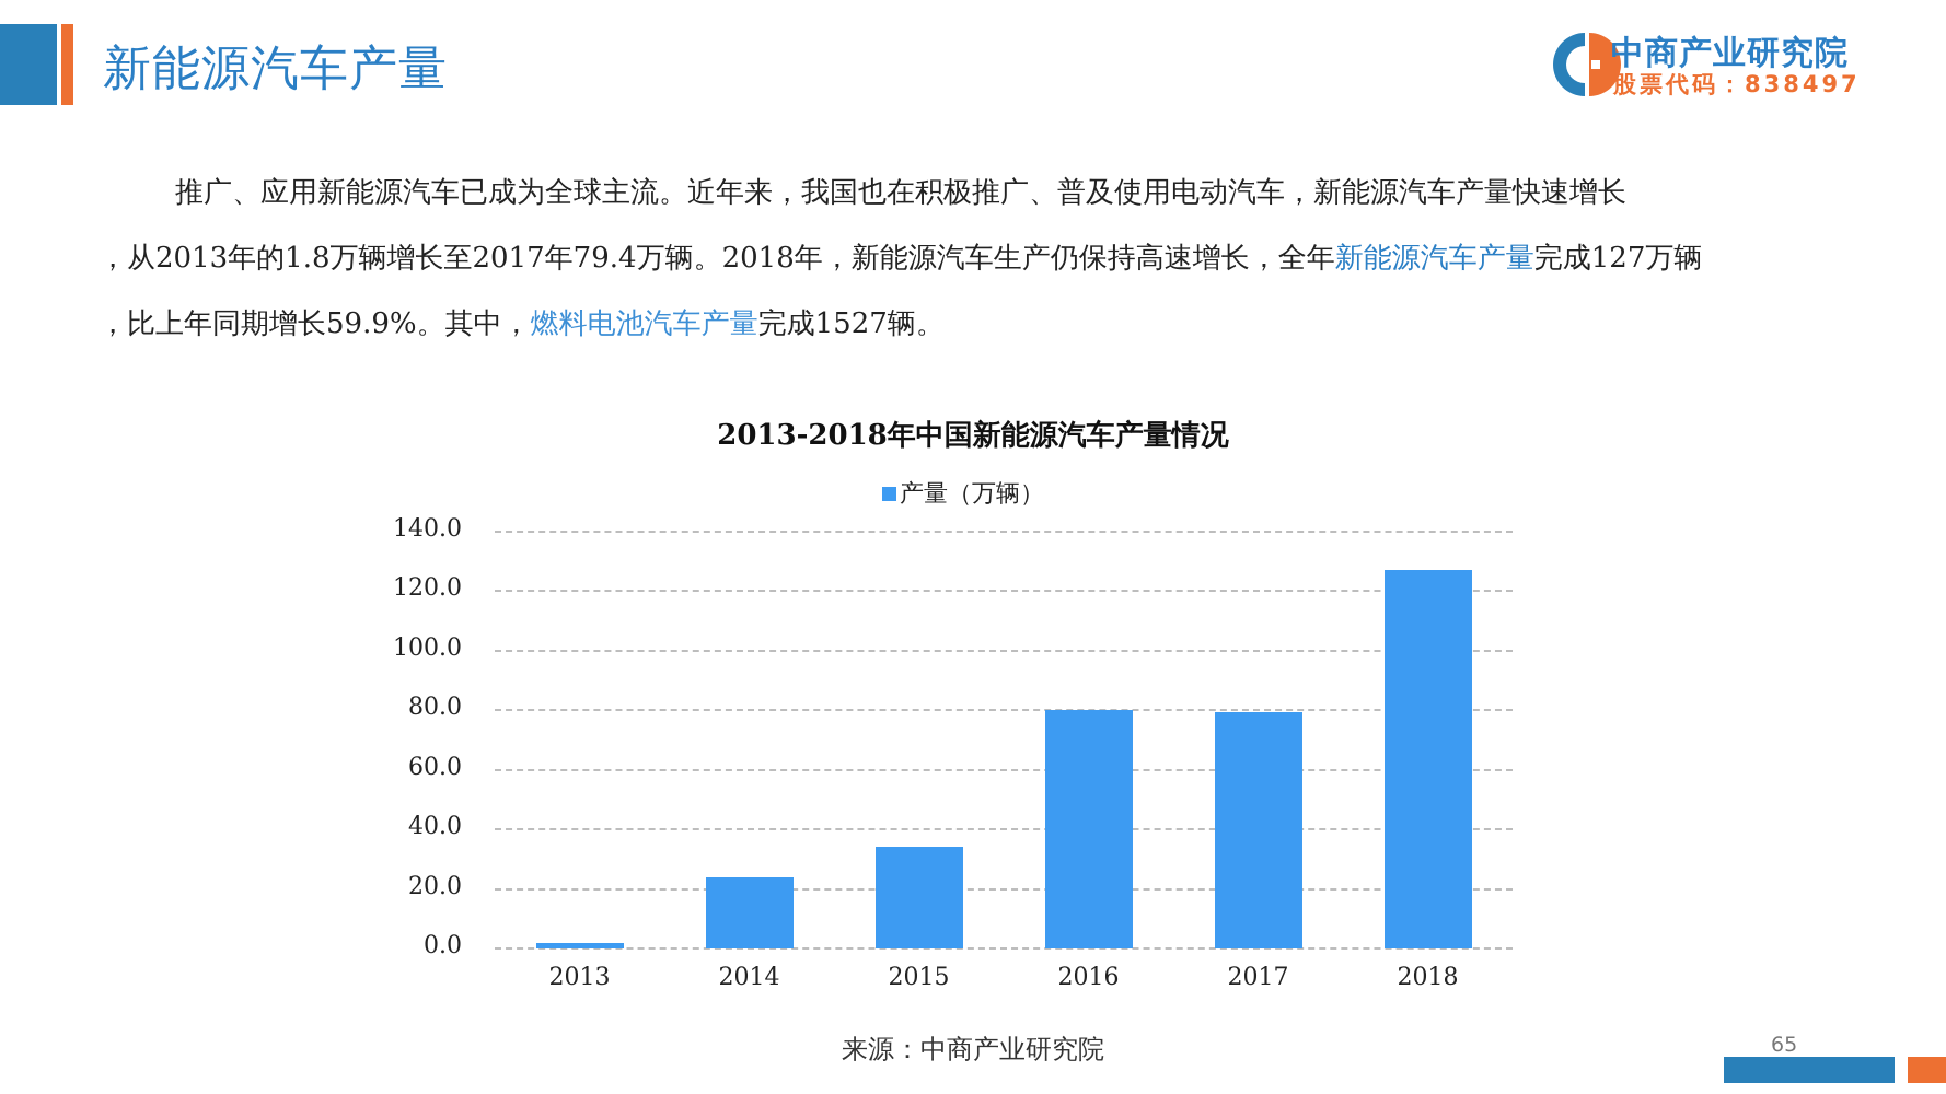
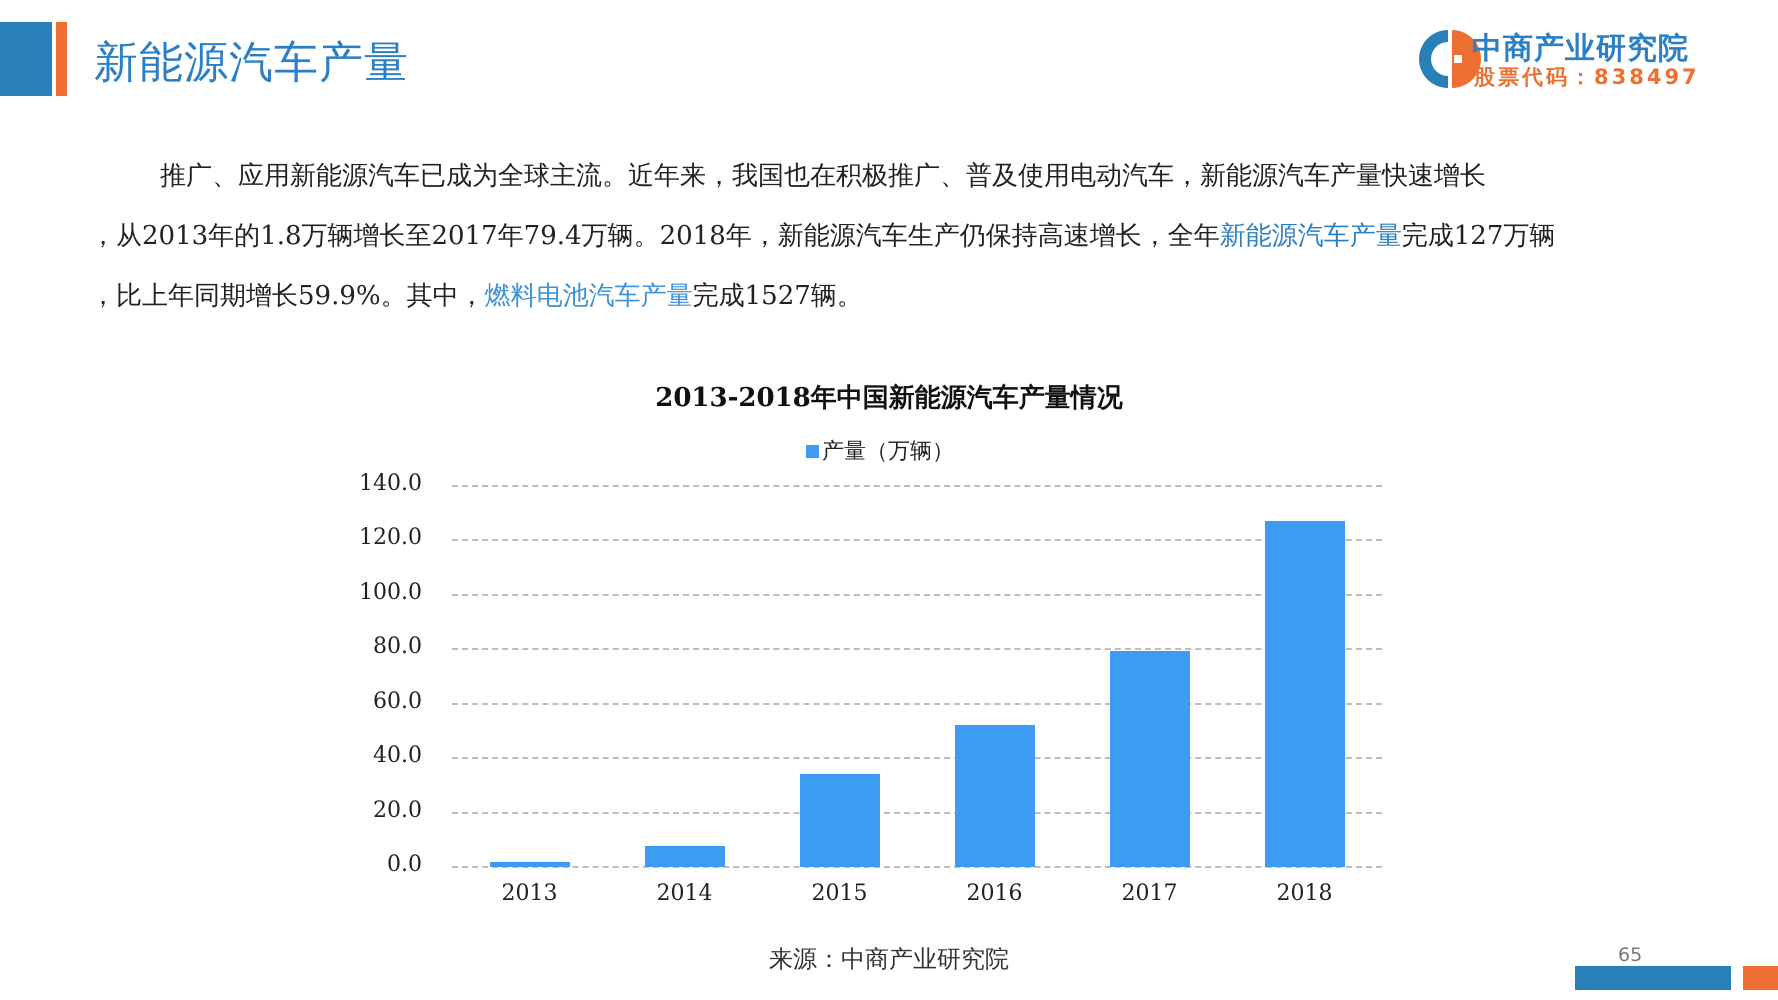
2014: 24 -> 8
2016: 80 -> 52
